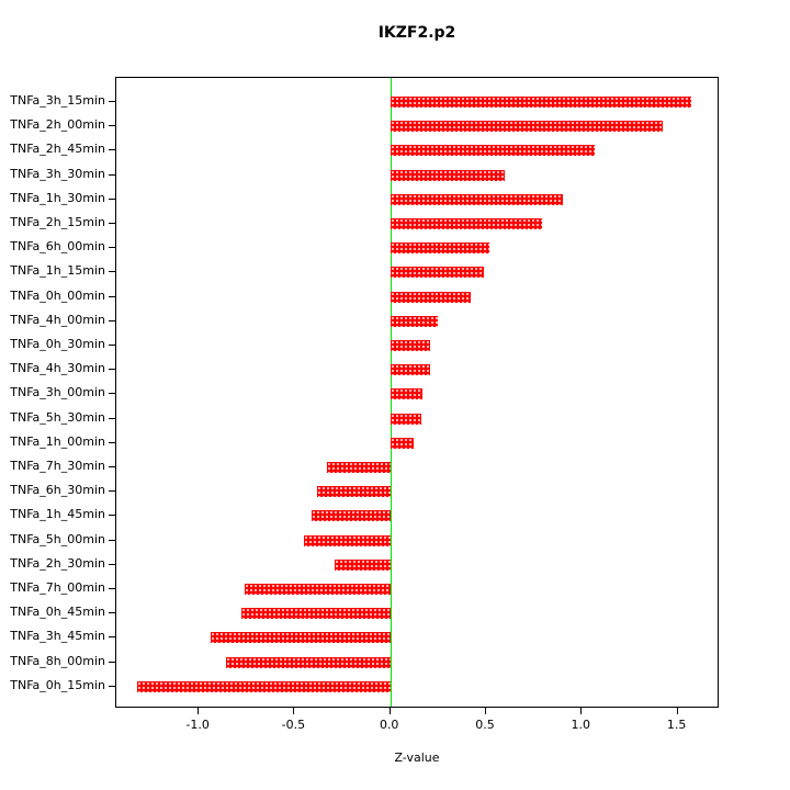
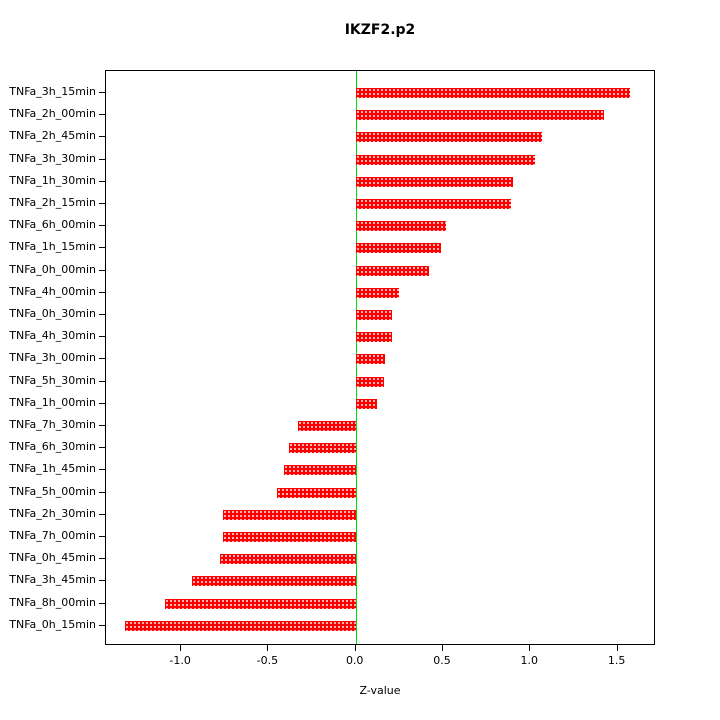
TNFa_3h_30min: 0.60 -> 1.03
TNFa_2h_15min: 0.79 -> 0.89
TNFa_2h_30min: -0.29 -> -0.76
TNFa_8h_00min: -0.86 -> -1.09
